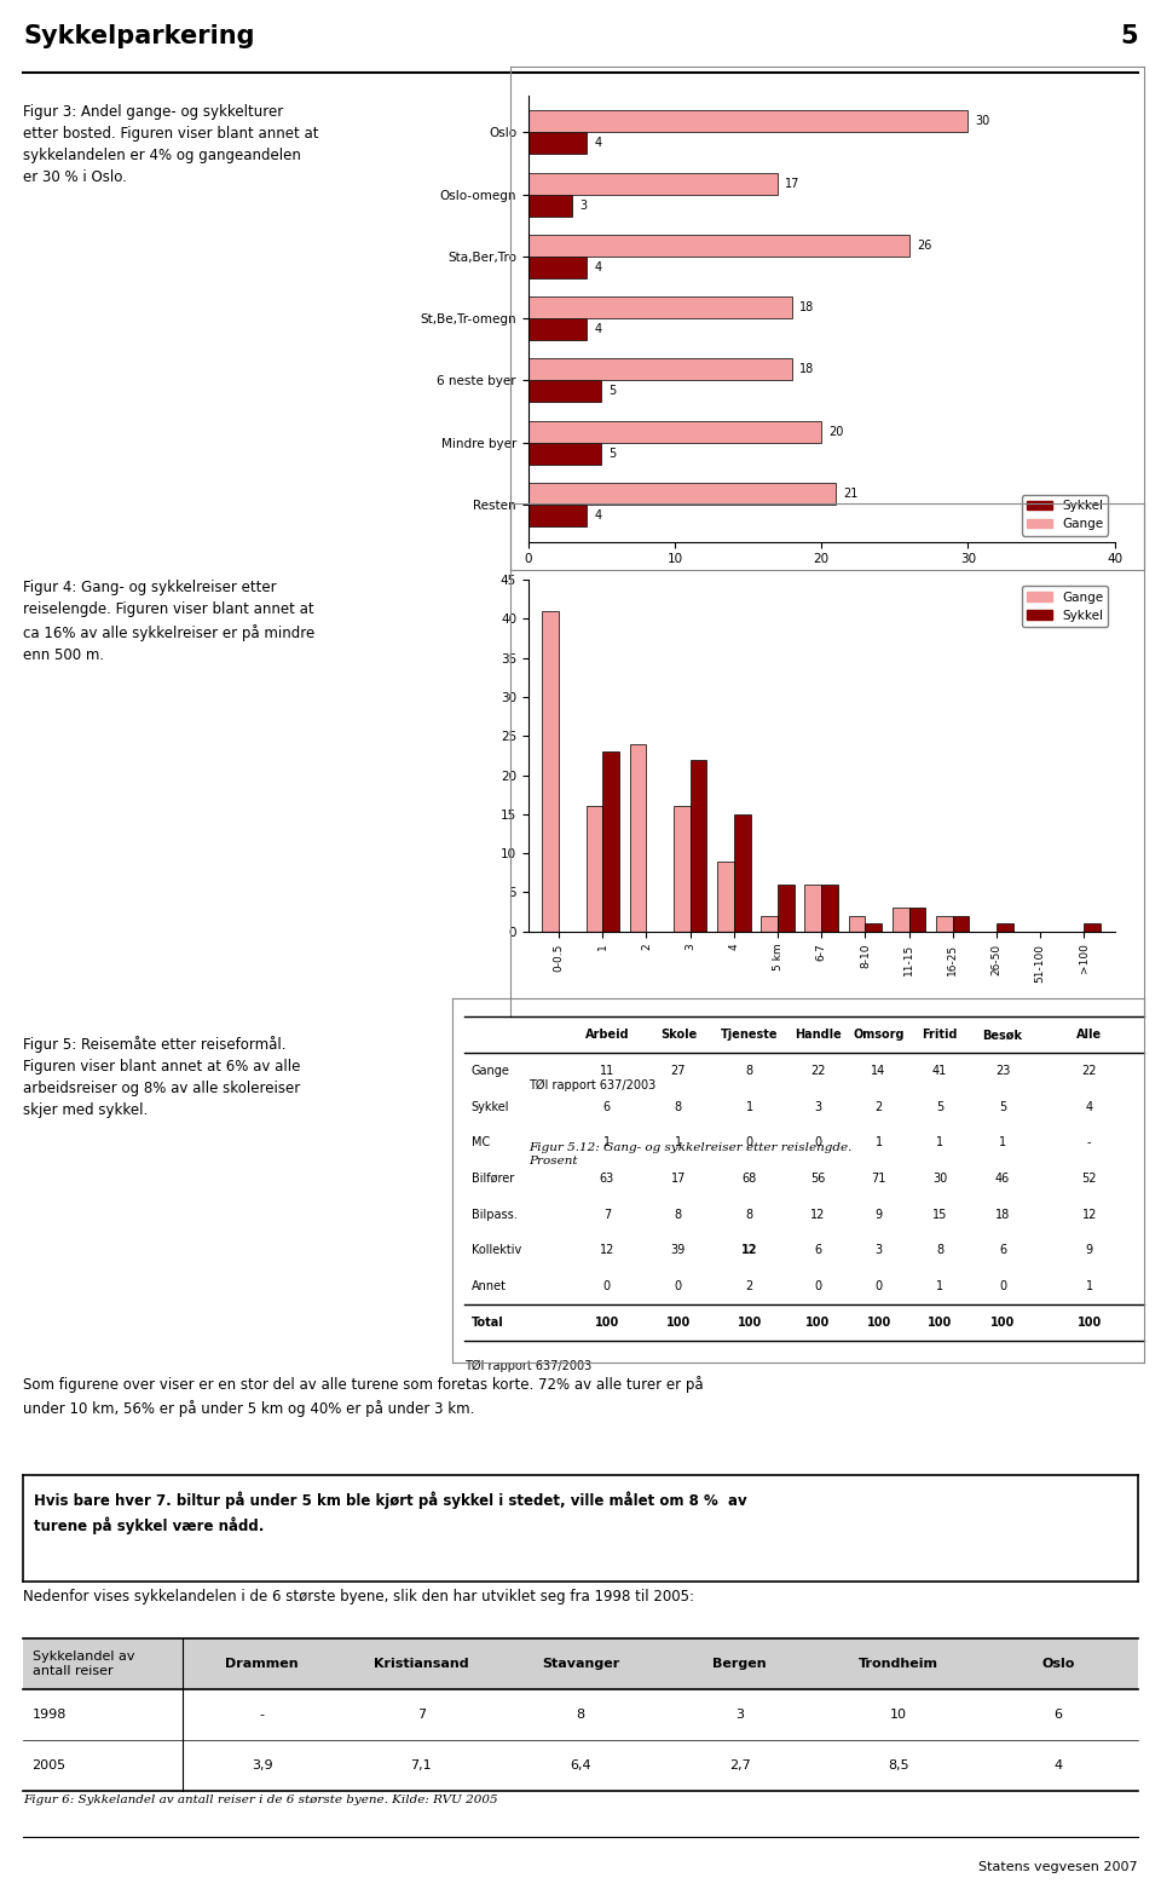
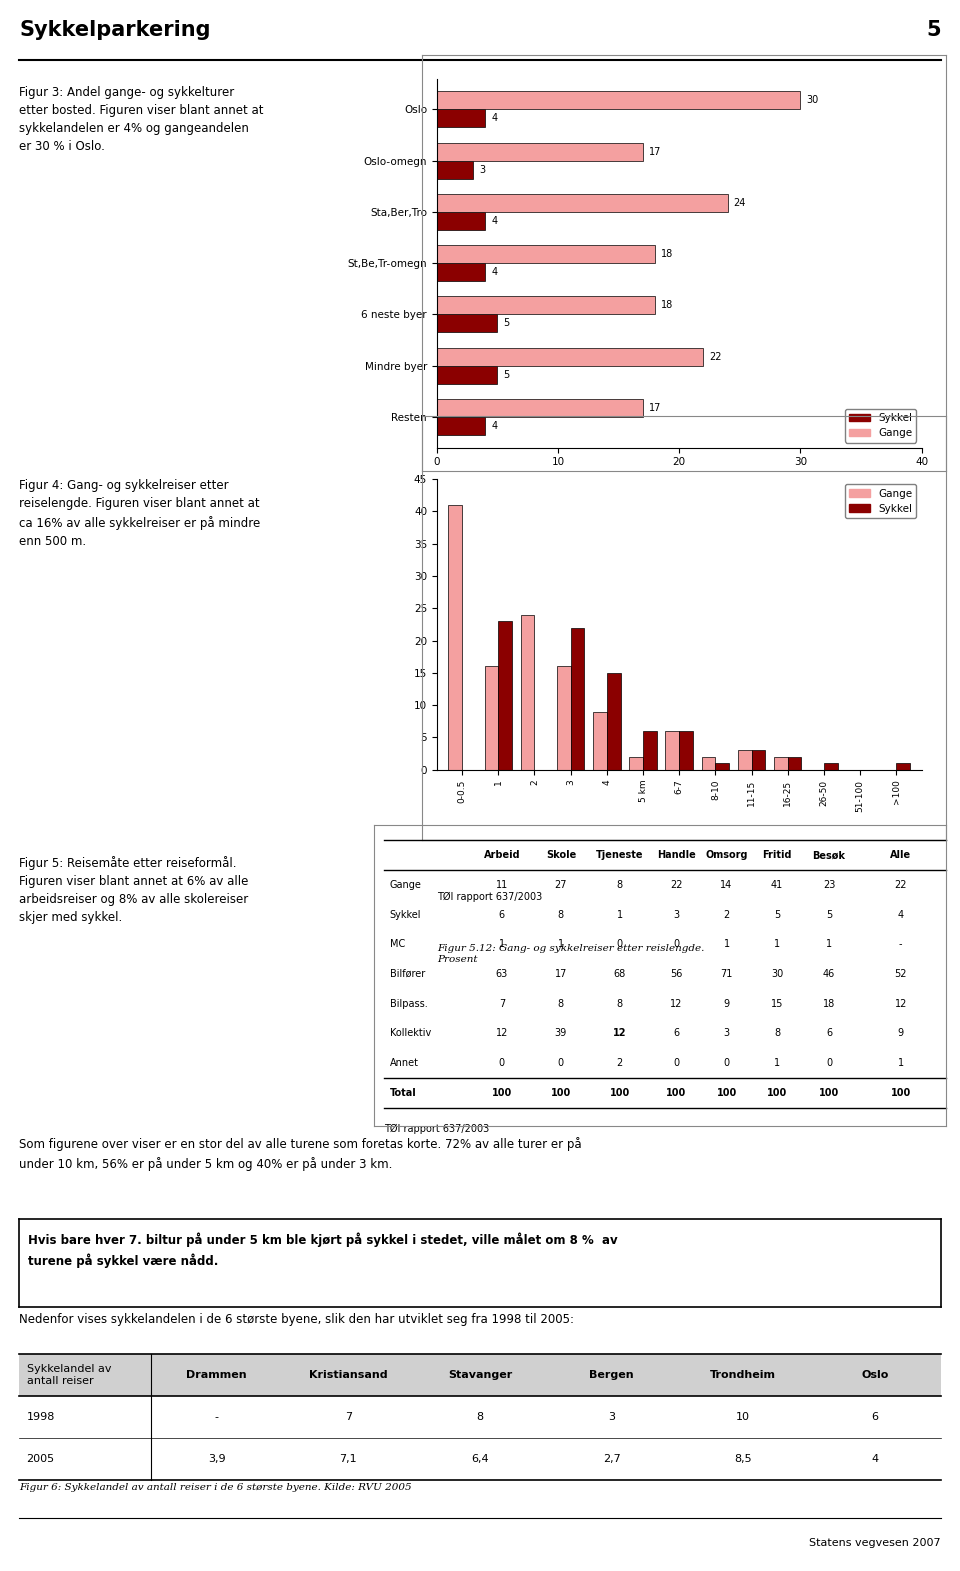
Gange/Sta,Ber,Tro: 26 -> 24
Gange/Mindre byer: 20 -> 22
Gange/Resten: 21 -> 17
